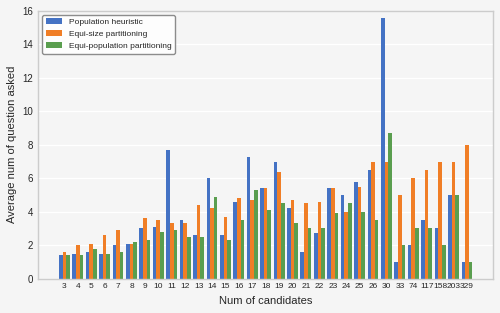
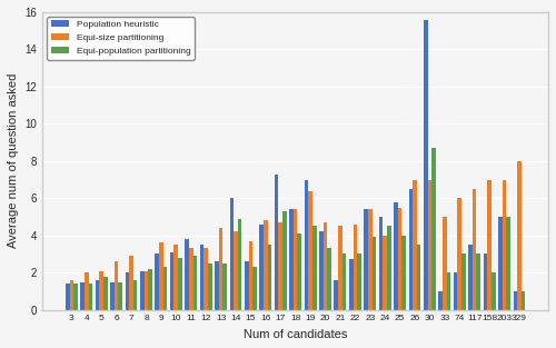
Population heuristic/11: 7.7 -> 3.8
